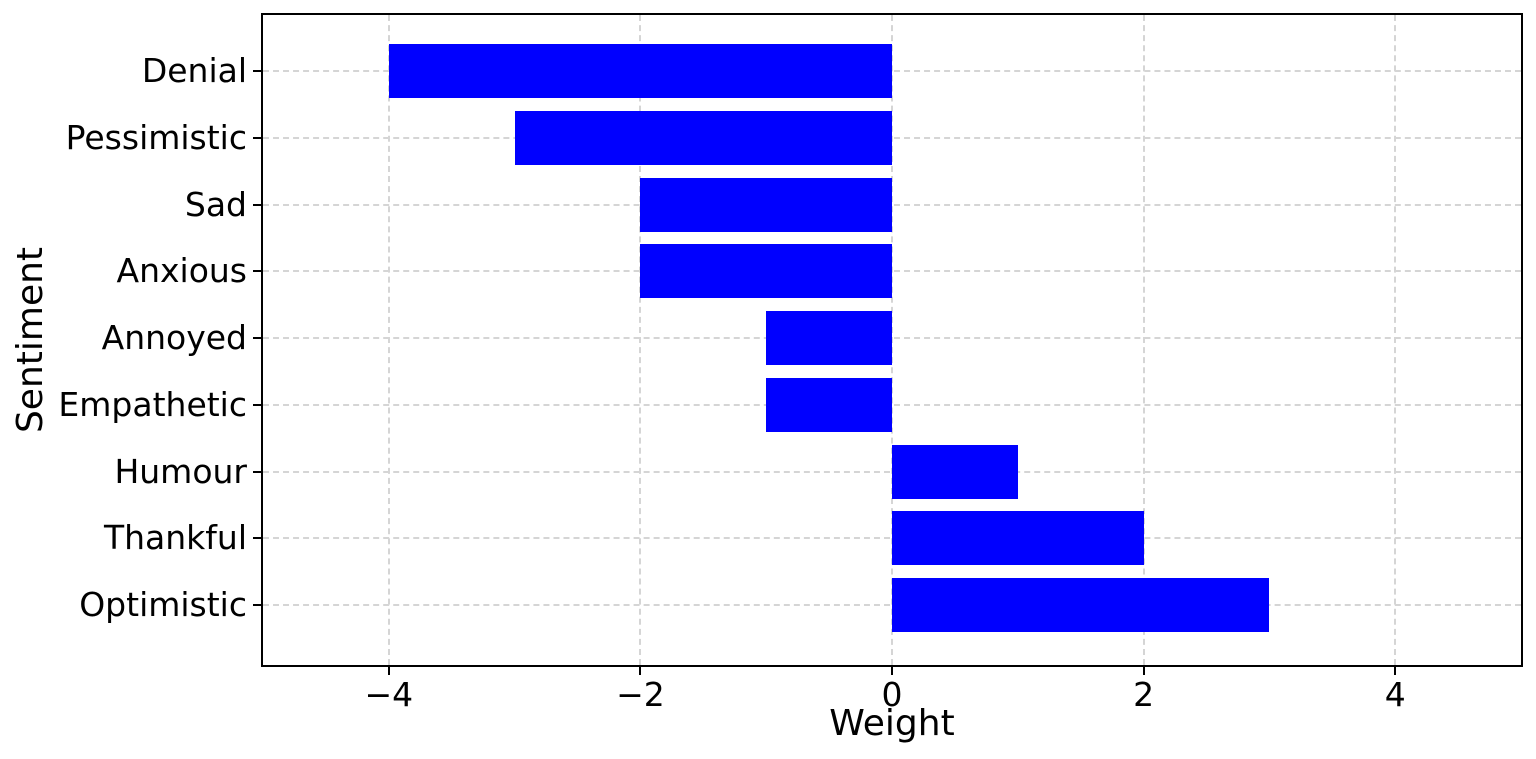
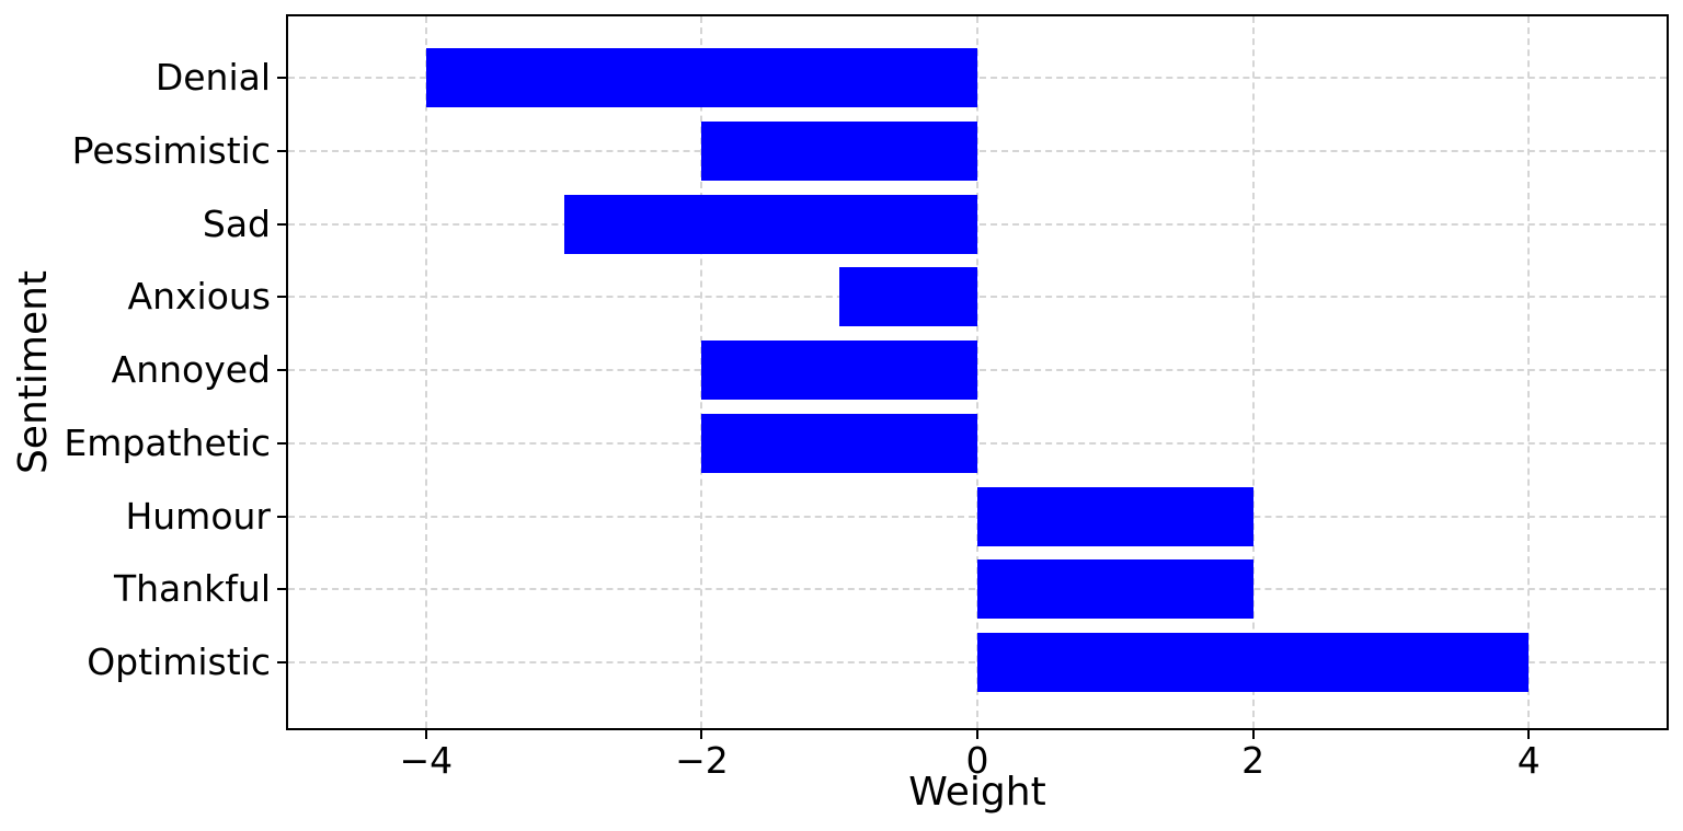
Pessimistic: -3 -> -2
Sad: -2 -> -3
Anxious: -2 -> -1
Annoyed: -1 -> -2
Empathetic: -1 -> -2
Humour: 1 -> 2
Optimistic: 3 -> 4
